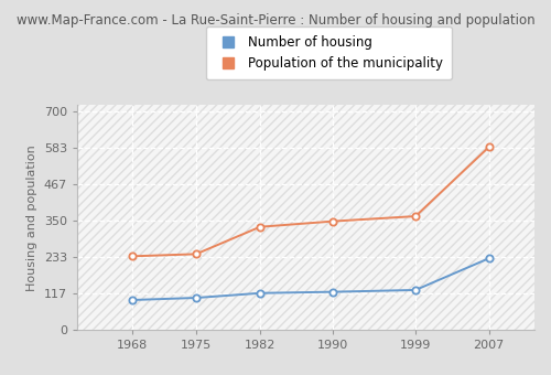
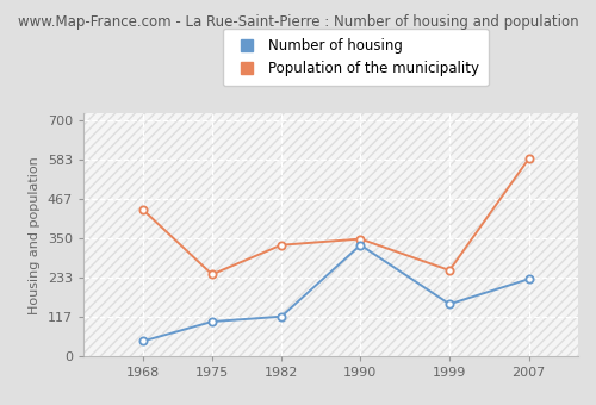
Number of housing/1968: 96 -> 45
Population of the municipality/1968: 236 -> 435
Number of housing/1990: 122 -> 330
Number of housing/1999: 128 -> 155
Population of the municipality/1999: 364 -> 255
